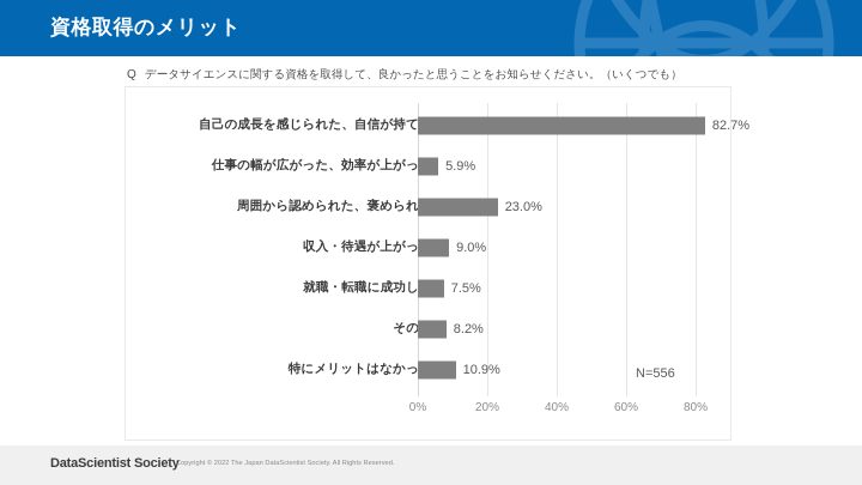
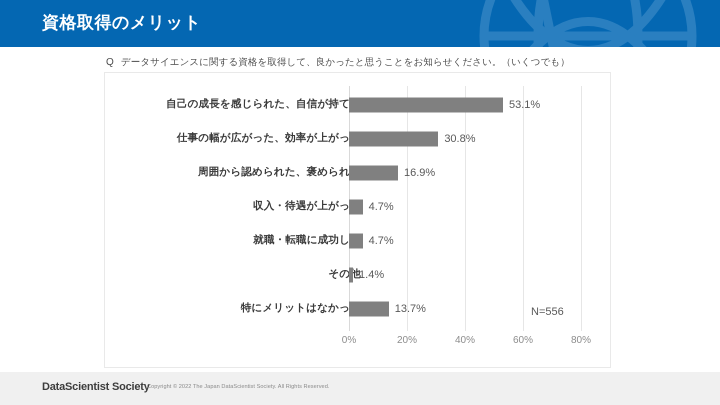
自己の成長を感じられた、自信が持てた: 82.7% -> 53.1%
仕事の幅が広がった、効率が上がった: 5.9% -> 30.8%
周囲から認められた、褒められた: 23.0% -> 16.9%
収入・待遇が上がった: 9.0% -> 4.7%
就職・転職に成功した: 7.5% -> 4.7%
その他: 8.2% -> 1.4%
特にメリットはなかった: 10.9% -> 13.7%
